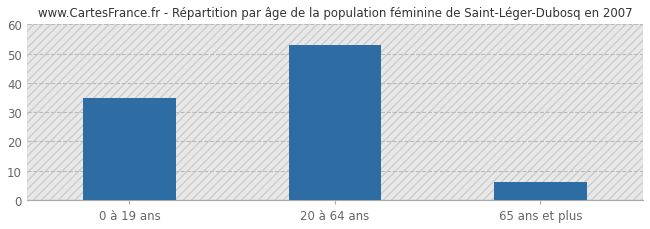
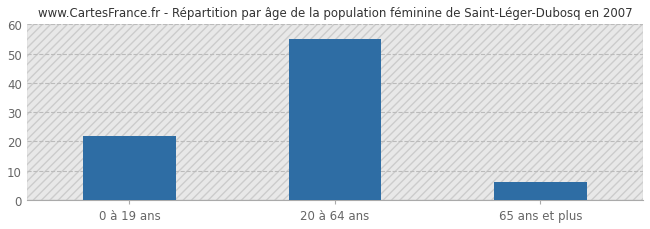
0 à 19 ans: 35 -> 22
20 à 64 ans: 53 -> 55
